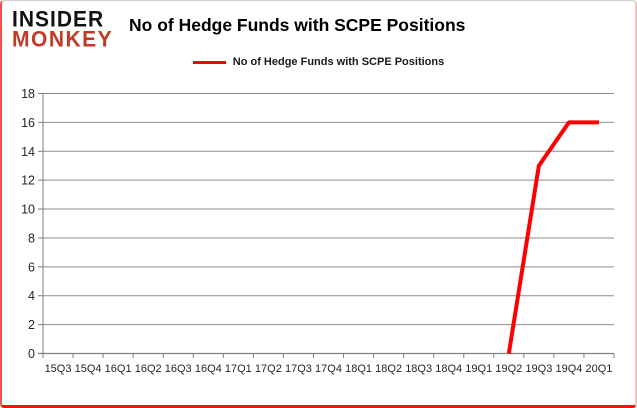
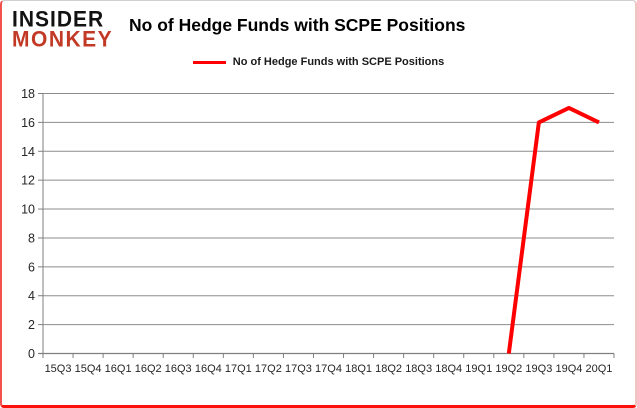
19Q3: 13 -> 16
19Q4: 16 -> 17
